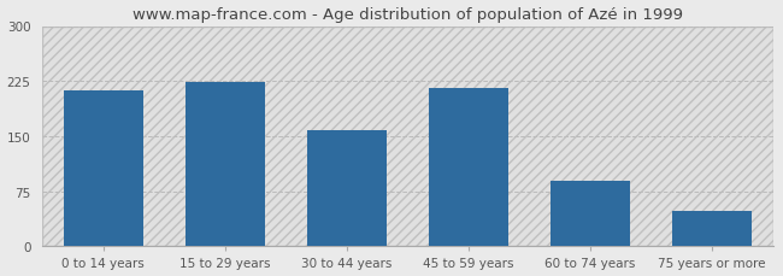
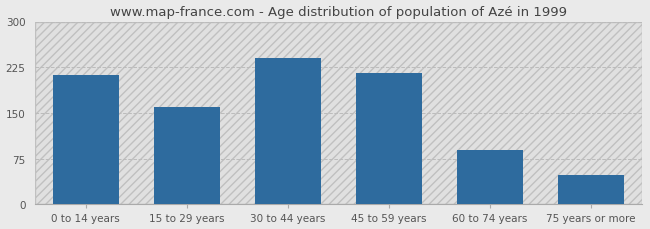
15 to 29 years: 224 -> 160
30 to 44 years: 158 -> 240
